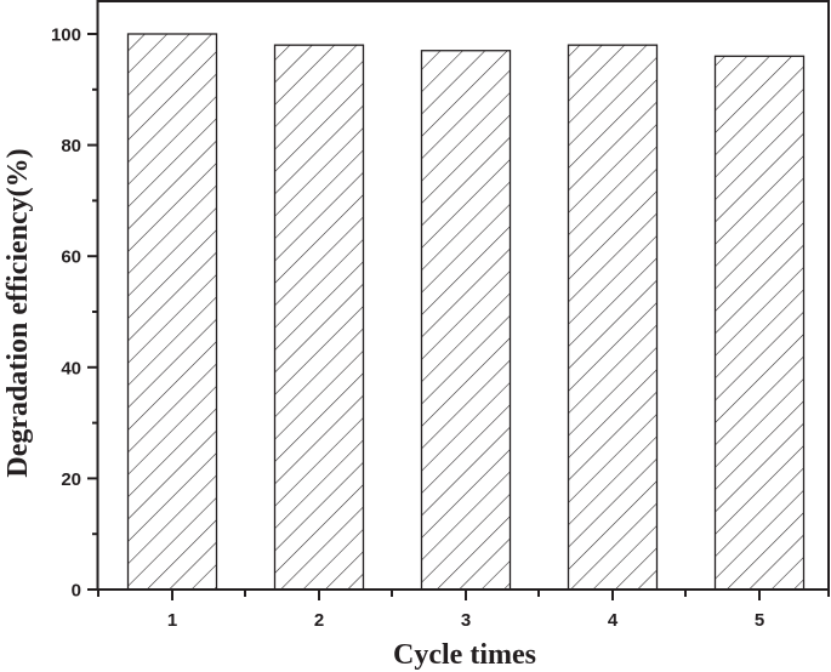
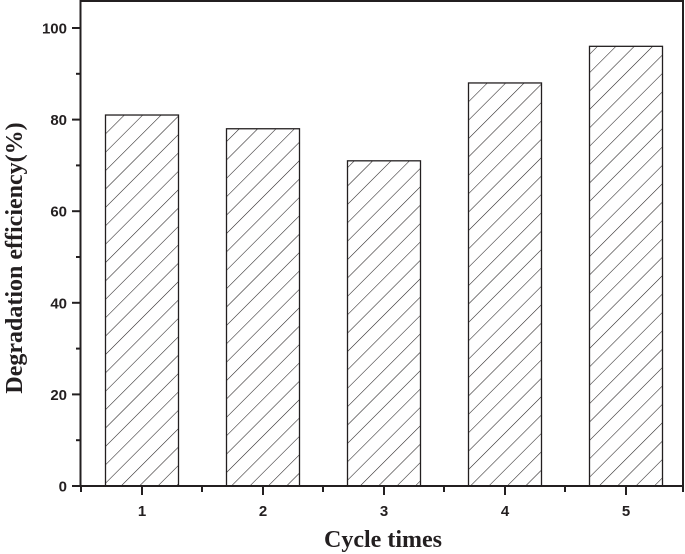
1: 100 -> 81
2: 98 -> 78
3: 97 -> 71
4: 98 -> 88
